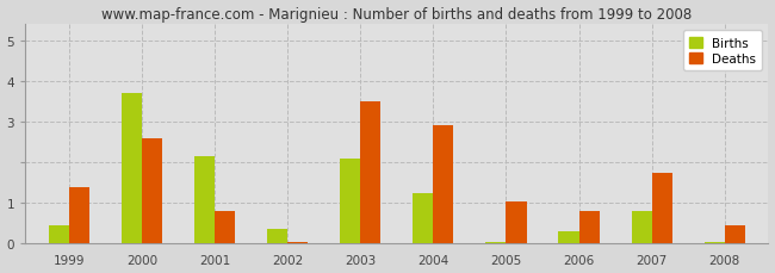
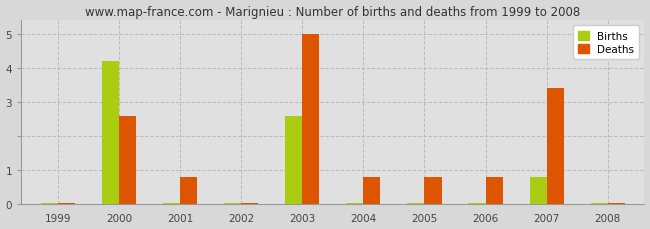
Births/1999: 0.45 -> 0.05
Deaths/1999: 1.40 -> 0.05
Births/2000: 3.70 -> 4.20
Births/2001: 2.15 -> 0.05
Births/2002: 0.35 -> 0.05
Births/2003: 2.10 -> 2.60
Deaths/2003: 3.50 -> 5.00
Births/2004: 1.25 -> 0.05
Deaths/2004: 2.90 -> 0.80
Deaths/2005: 1.05 -> 0.80
Births/2006: 0.30 -> 0.05
Deaths/2007: 1.75 -> 3.40
Deaths/2008: 0.45 -> 0.05
